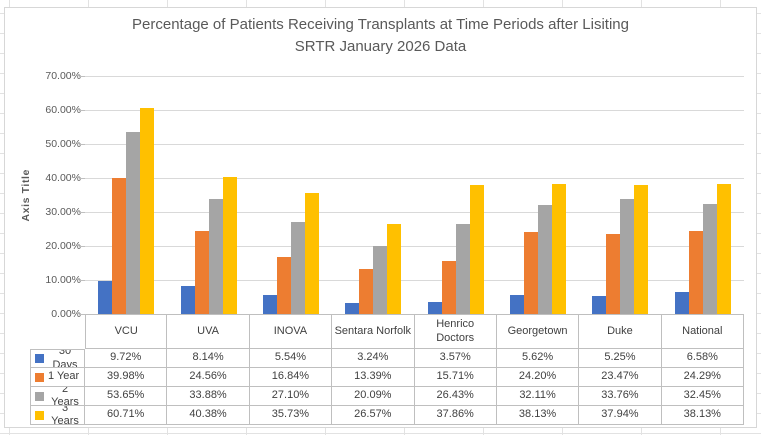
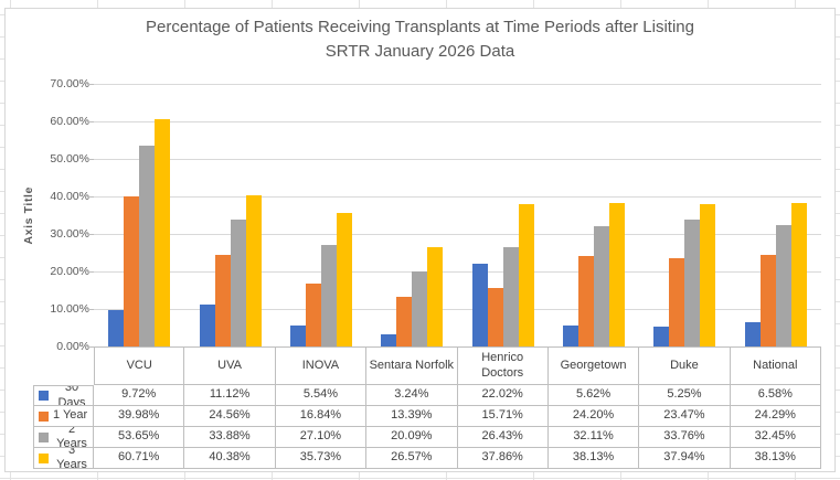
30 Days/UVA: 8.14% -> 11.12%
30 Days/Henrico Doctors: 3.57% -> 22.02%
